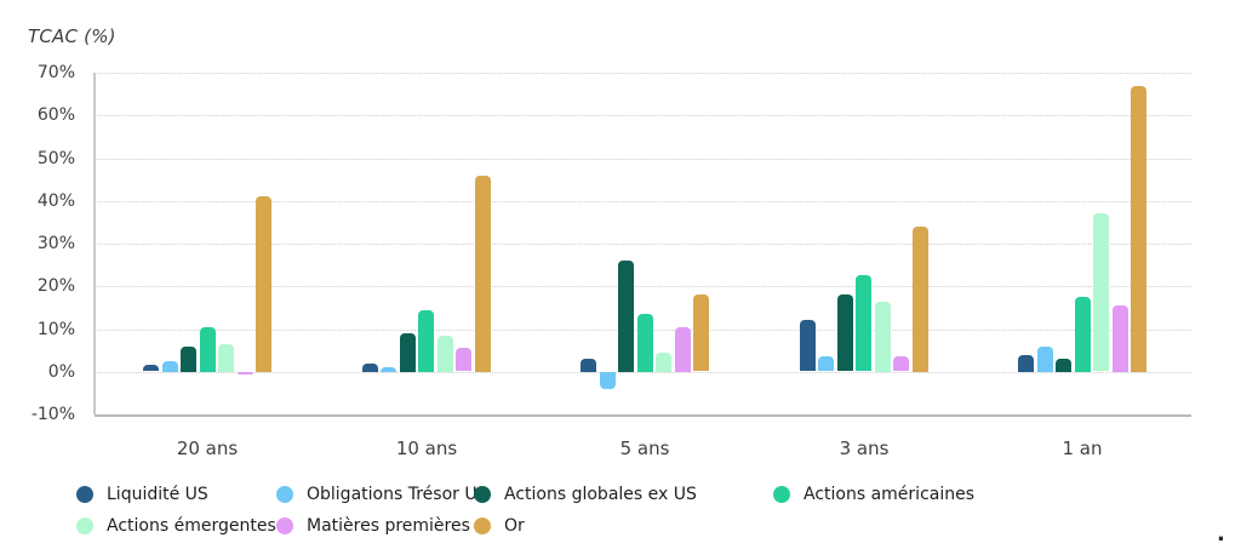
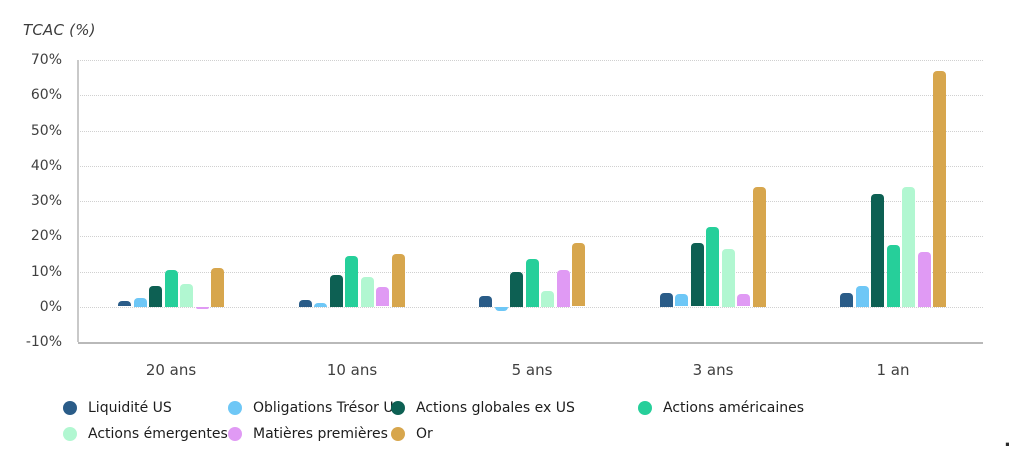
Or/20 ans: 41% -> 11%
Or/10 ans: 46% -> 15%
Obligations Trésor US/5 ans: -4% -> -1%
Actions globales ex US/5 ans: 26% -> 10%
Liquidité US/3 ans: 12% -> 4%
Actions globales ex US/1 an: 3% -> 32%
Actions émergentes/1 an: 37% -> 34%
